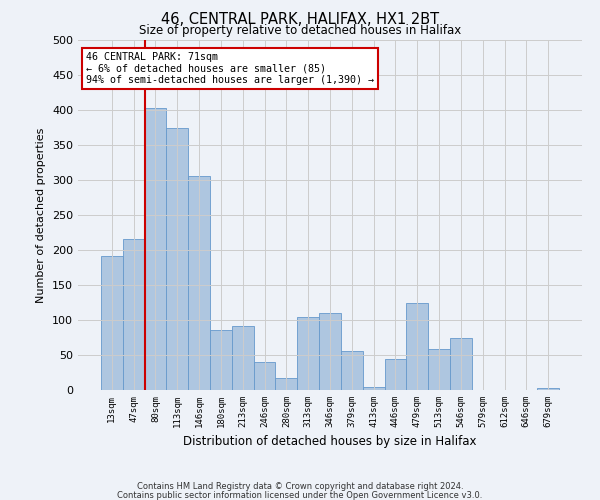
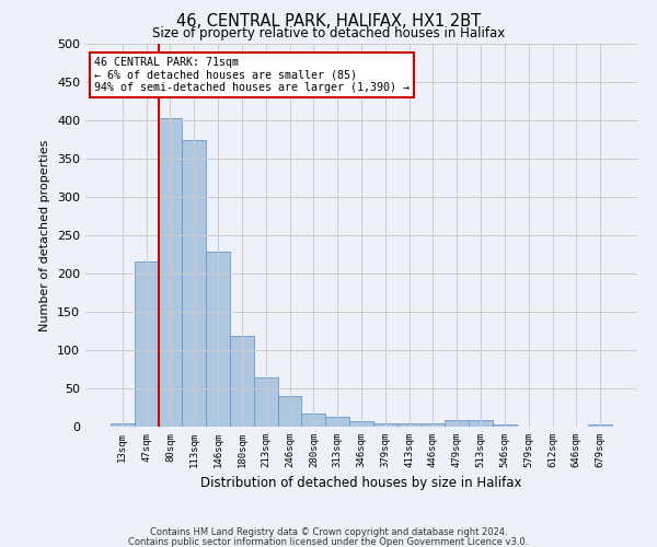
13sqm: 192 -> 4
146sqm: 306 -> 228
180sqm: 86 -> 119
213sqm: 92 -> 65
313sqm: 104 -> 13
346sqm: 110 -> 7
379sqm: 56 -> 4
446sqm: 44 -> 4
479sqm: 124 -> 8
513sqm: 58 -> 8
546sqm: 74 -> 3
